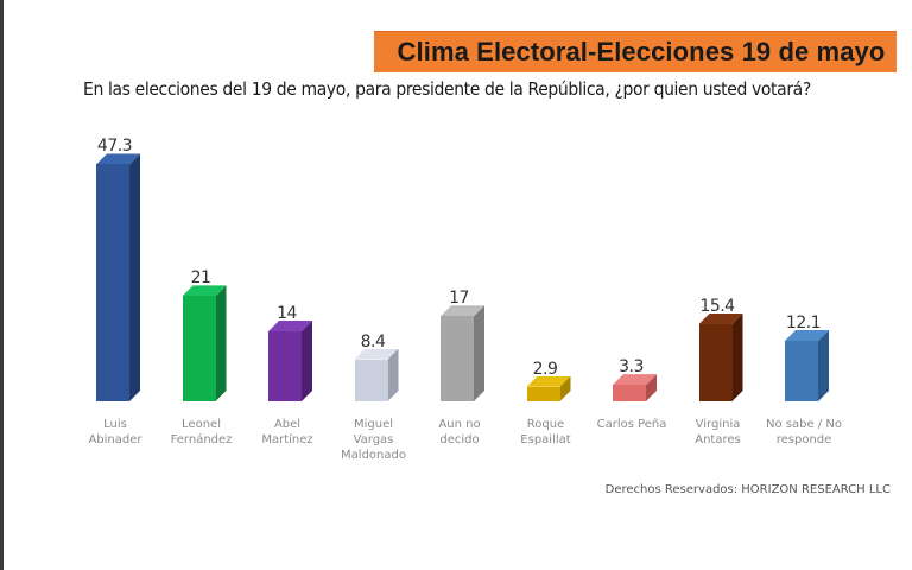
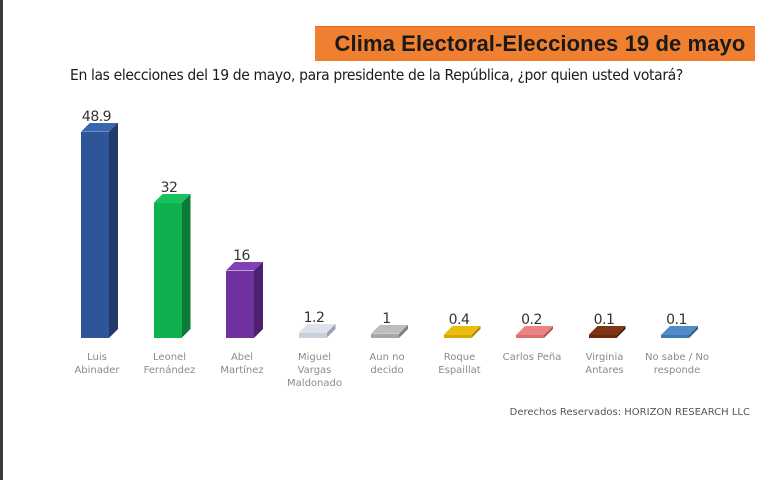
Luis Abinader: 47.3 -> 48.9
Leonel Fernández: 21 -> 32
Abel Martínez: 14 -> 16
Miguel Vargas Maldonado: 8.4 -> 1.2
Aun no decido: 17 -> 1
Roque Espaillat: 2.9 -> 0.4
Carlos Peña: 3.3 -> 0.2
Virginia Antares: 15.4 -> 0.1
No sabe / No responde: 12.1 -> 0.1
